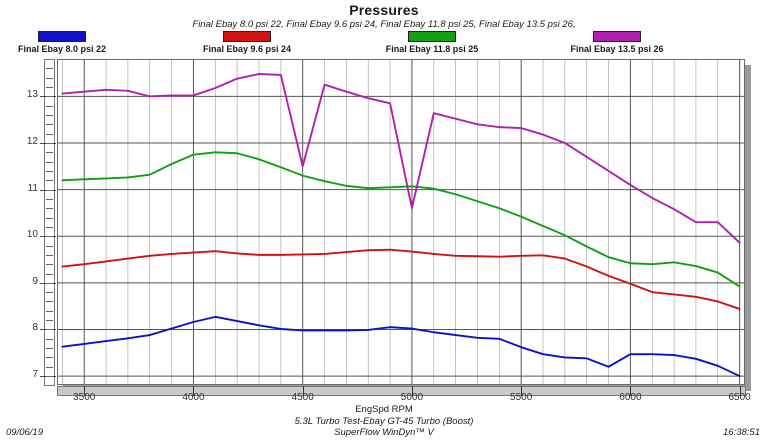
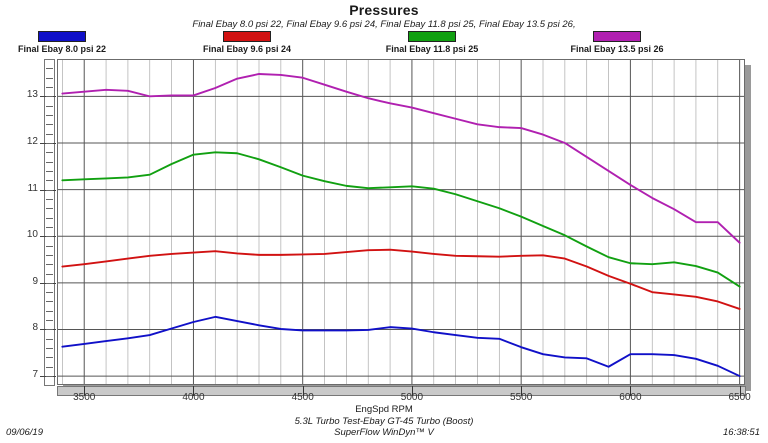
Final Ebay 13.5 psi 26/4500: 11.5 -> 13.4
Final Ebay 13.5 psi 26/5000: 10.6 -> 12.8
